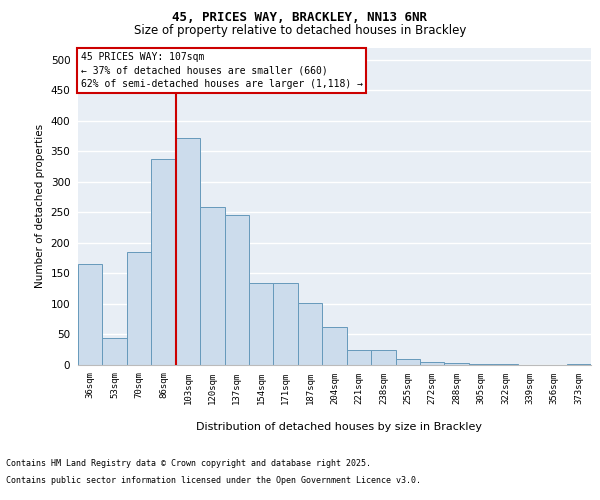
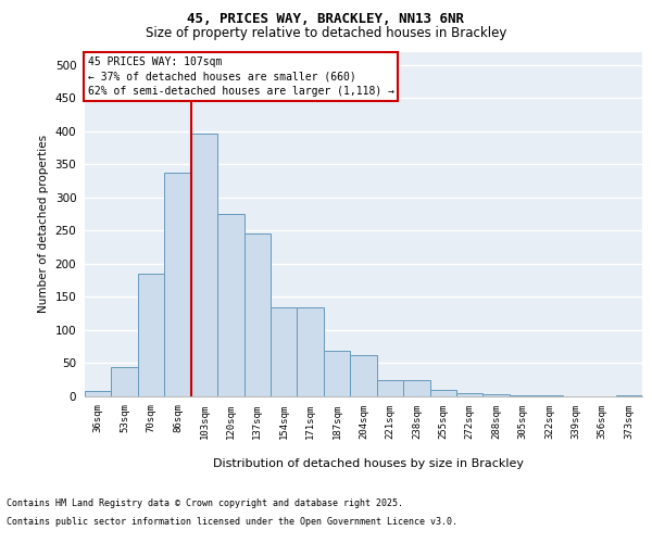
36sqm: 166 -> 8
103sqm: 372 -> 397
120sqm: 258 -> 275
187sqm: 102 -> 68
